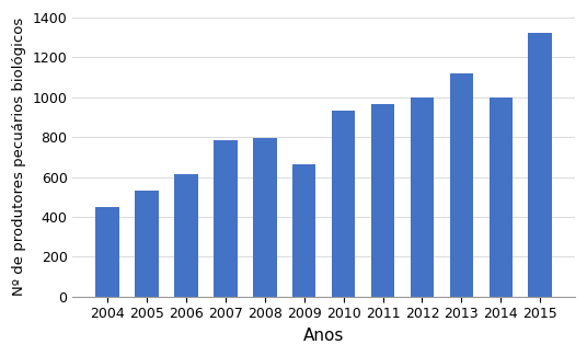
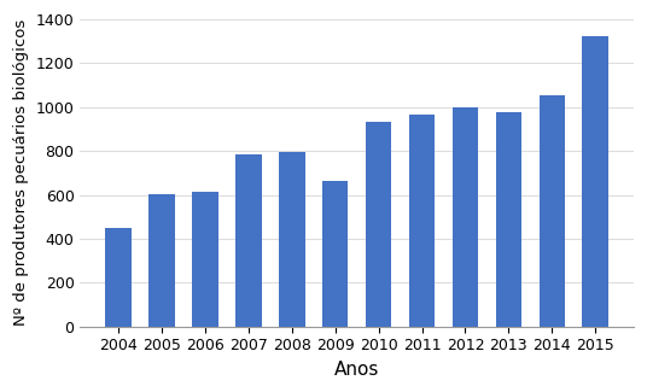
2005: 530 -> 600
2013: 1120 -> 980
2014: 1000 -> 1050
